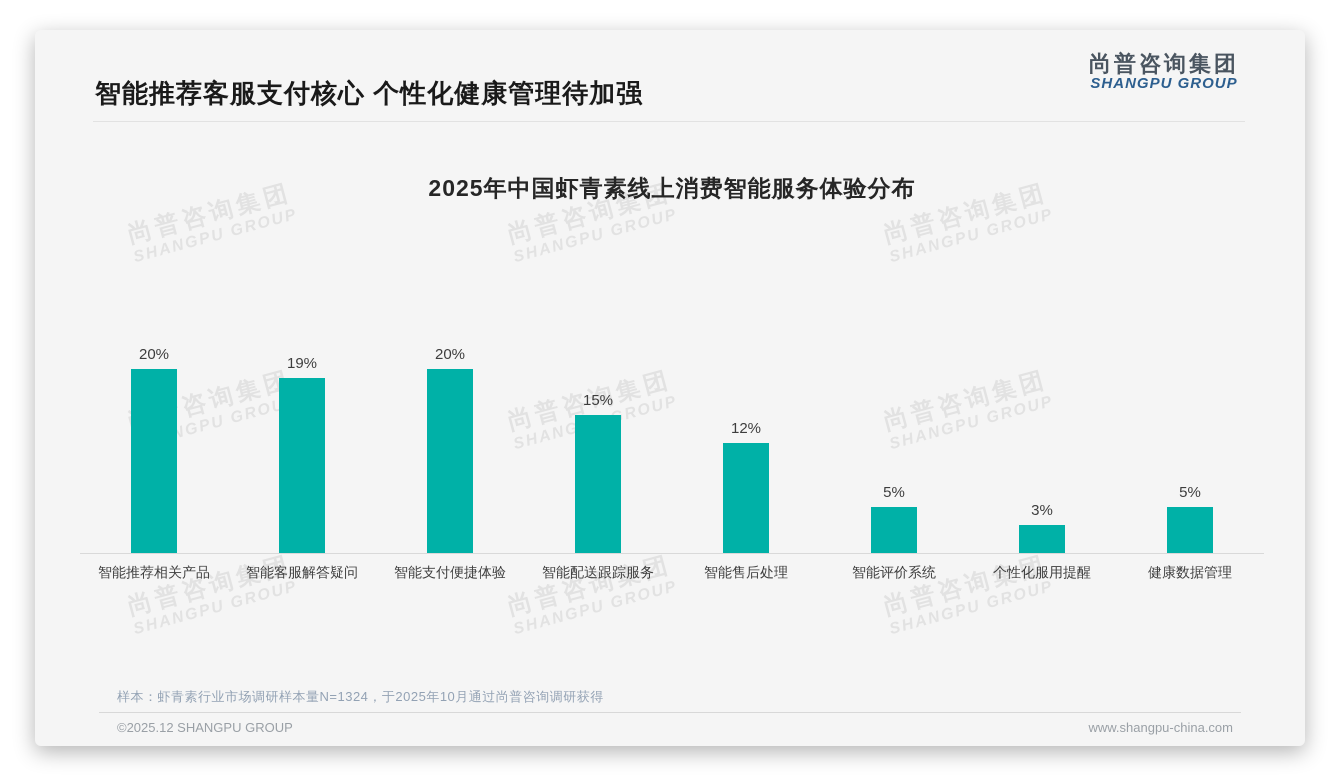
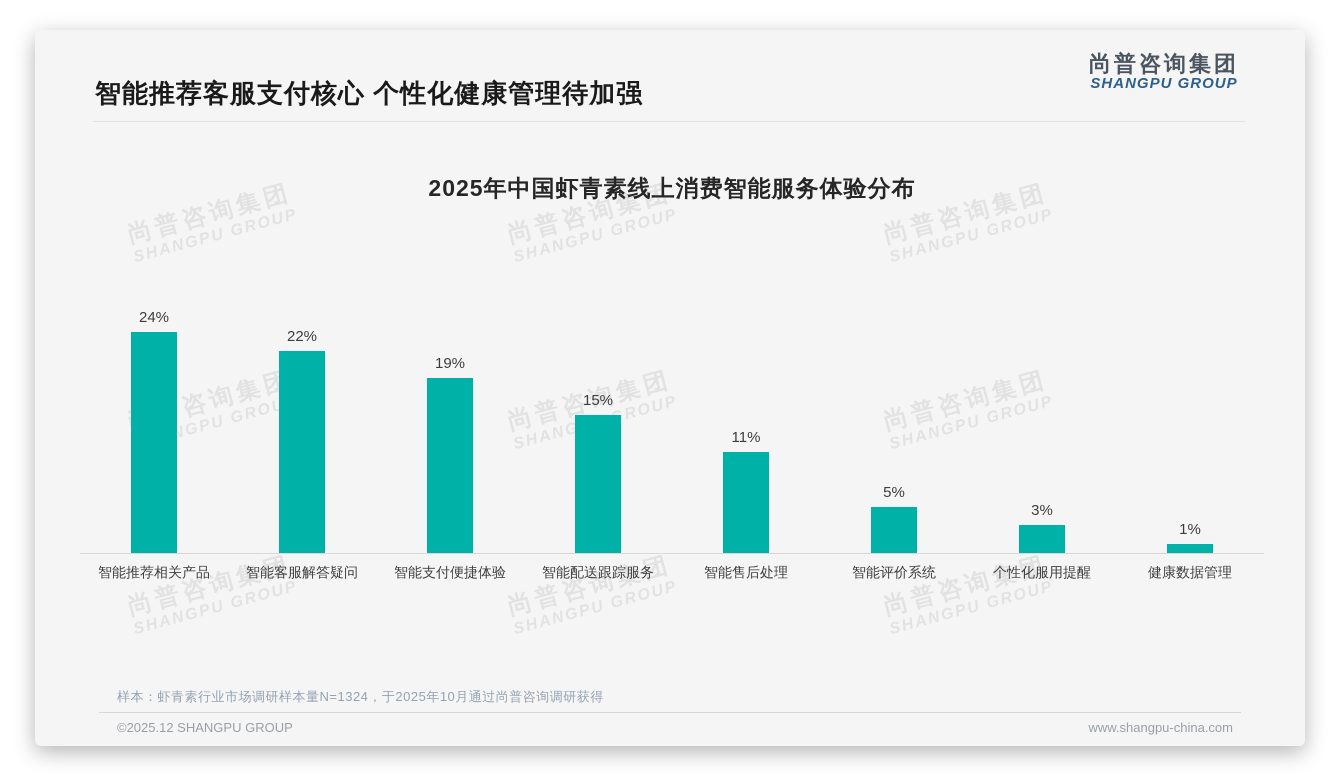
智能推荐相关产品: 20% -> 24%
智能客服解答疑问: 19% -> 22%
智能支付便捷体验: 20% -> 19%
智能售后处理: 12% -> 11%
健康数据管理: 5% -> 1%
